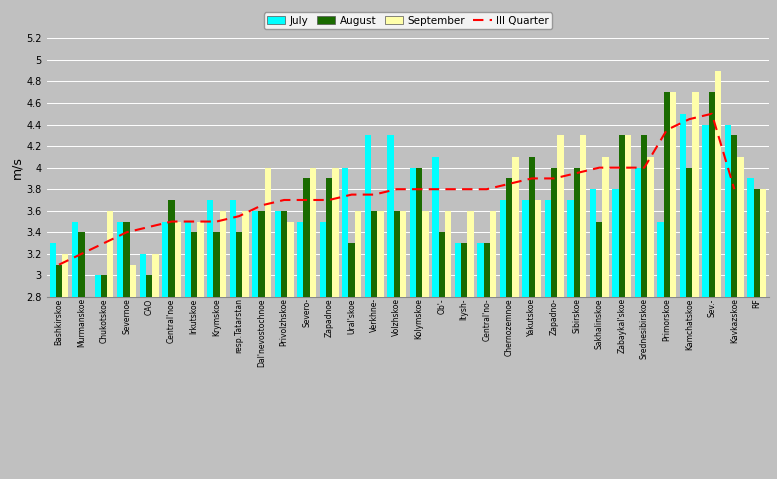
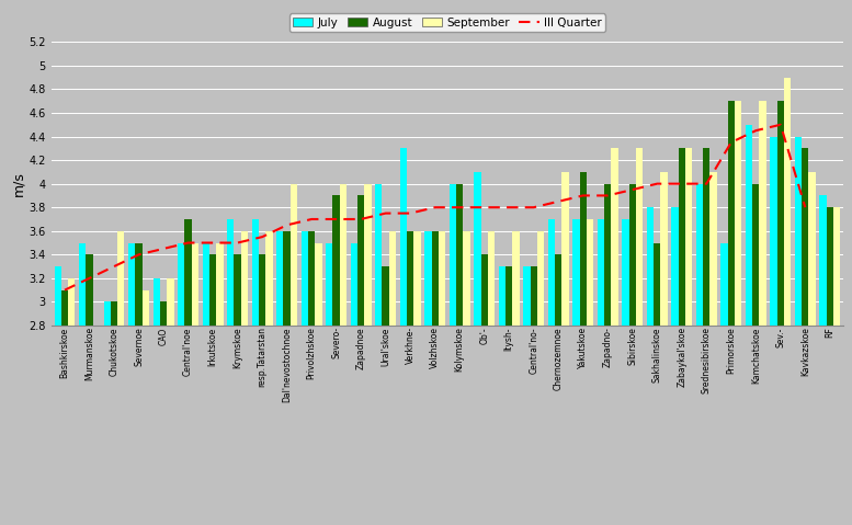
July/Volzhskoe: 4.3 -> 3.6
August/Chernozemnoe: 3.9 -> 3.4
